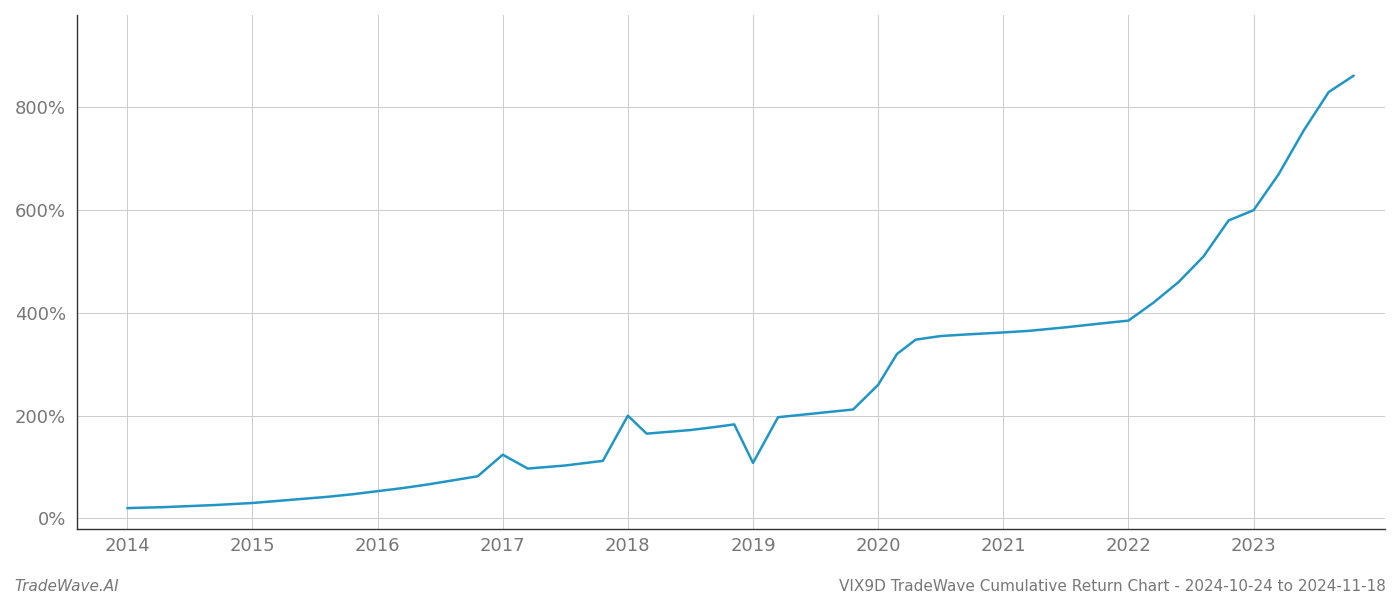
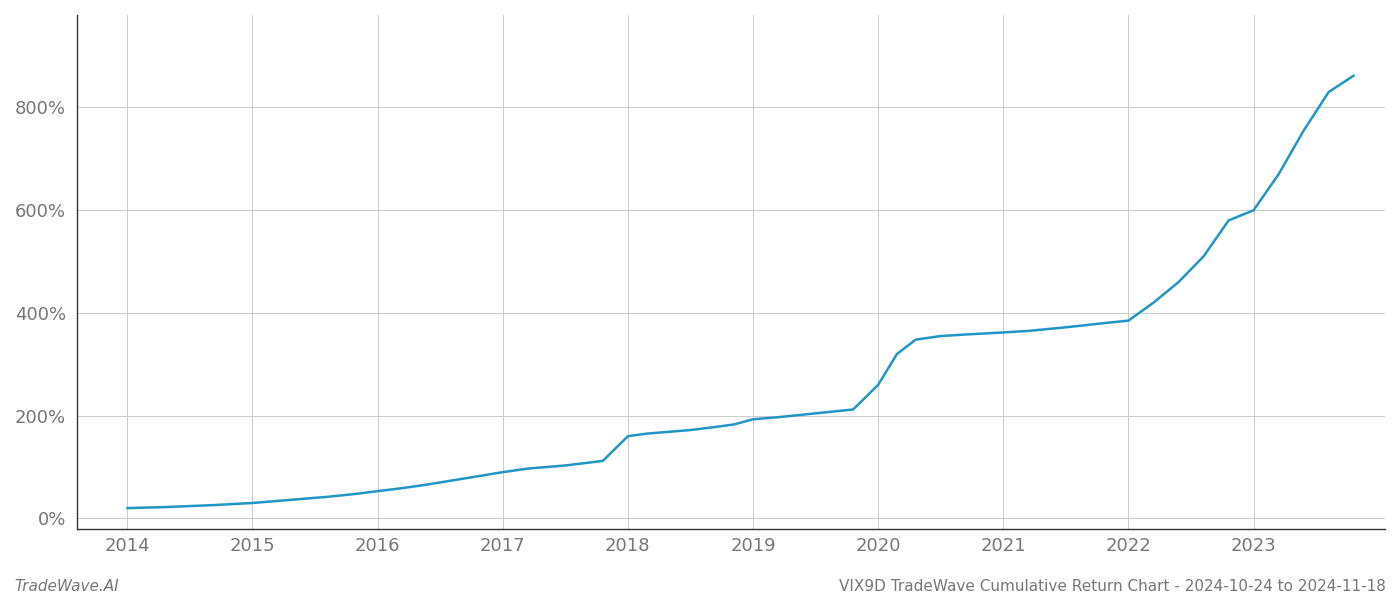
2017: 124% -> 90%
2018: 200% -> 160%
2019: 108% -> 193%
